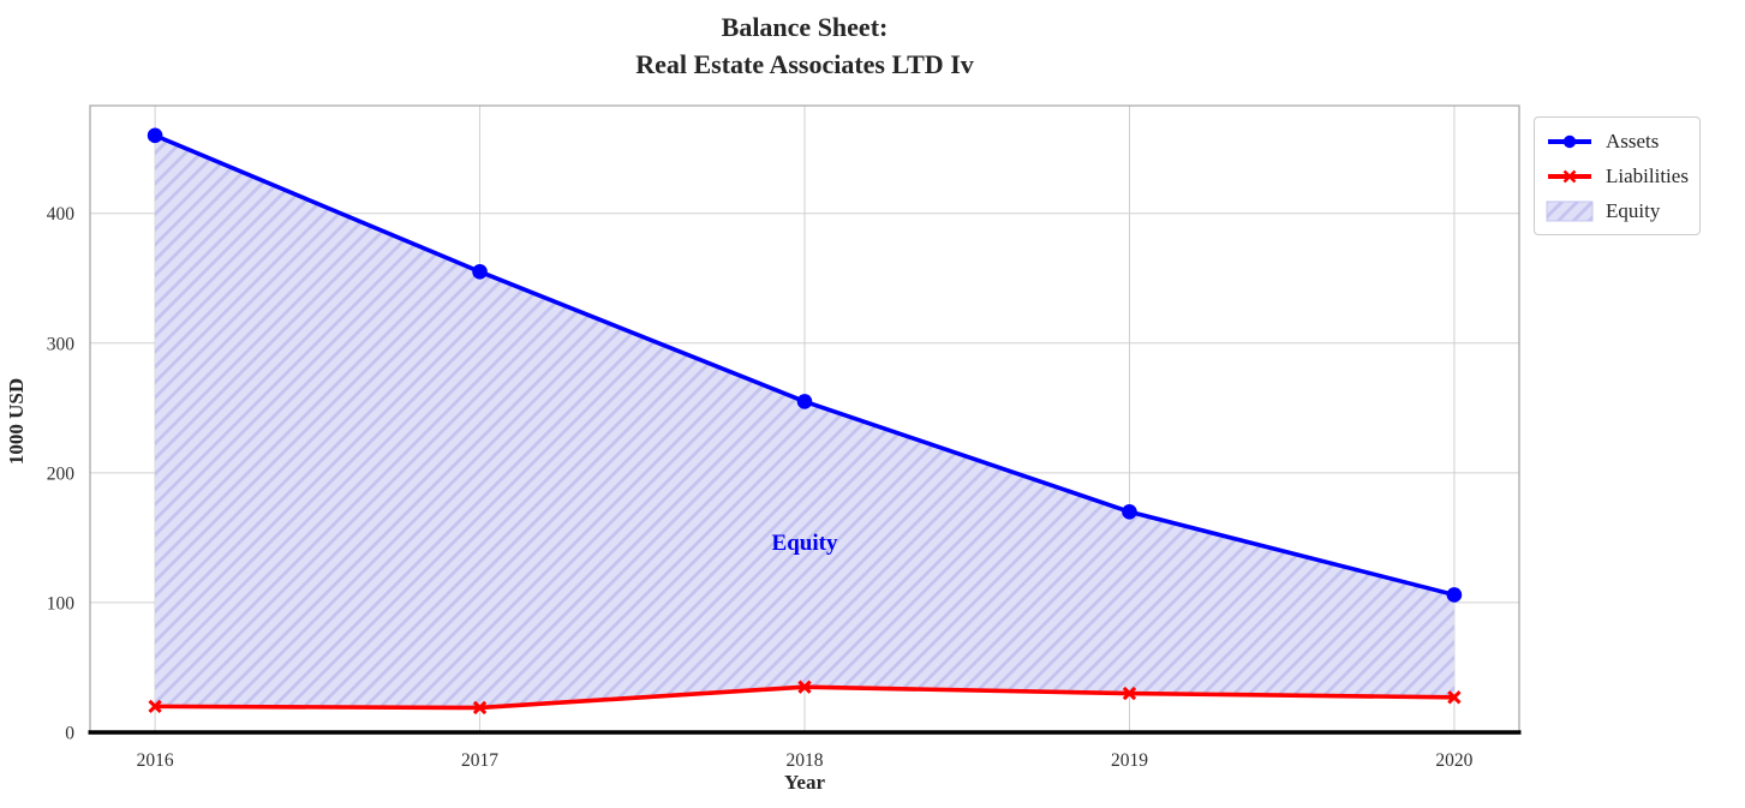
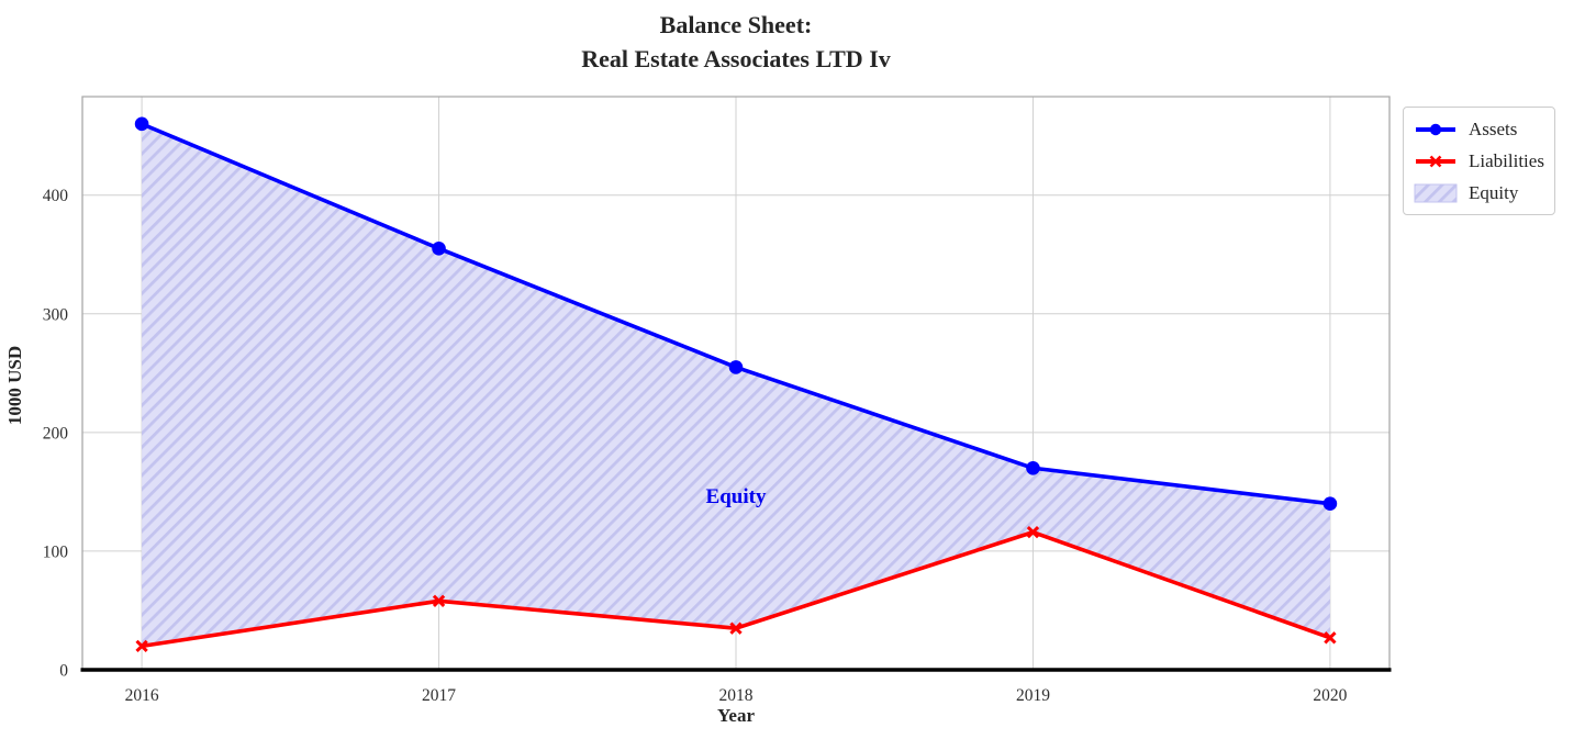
Liabilities/2017: 19 -> 58
Liabilities/2019: 30 -> 116
Assets/2020: 106 -> 140
